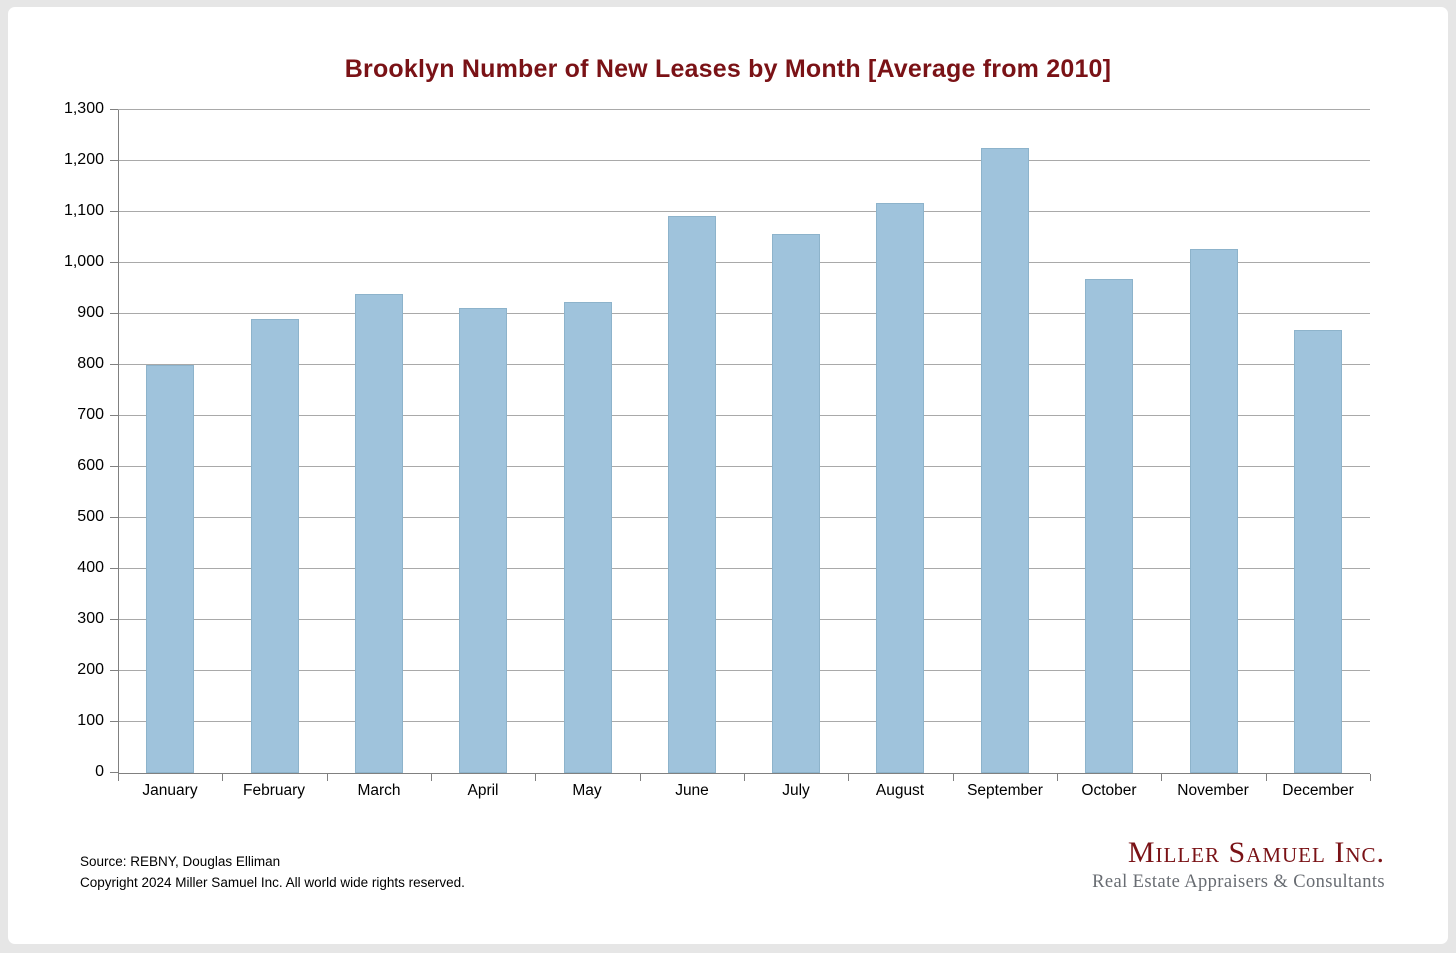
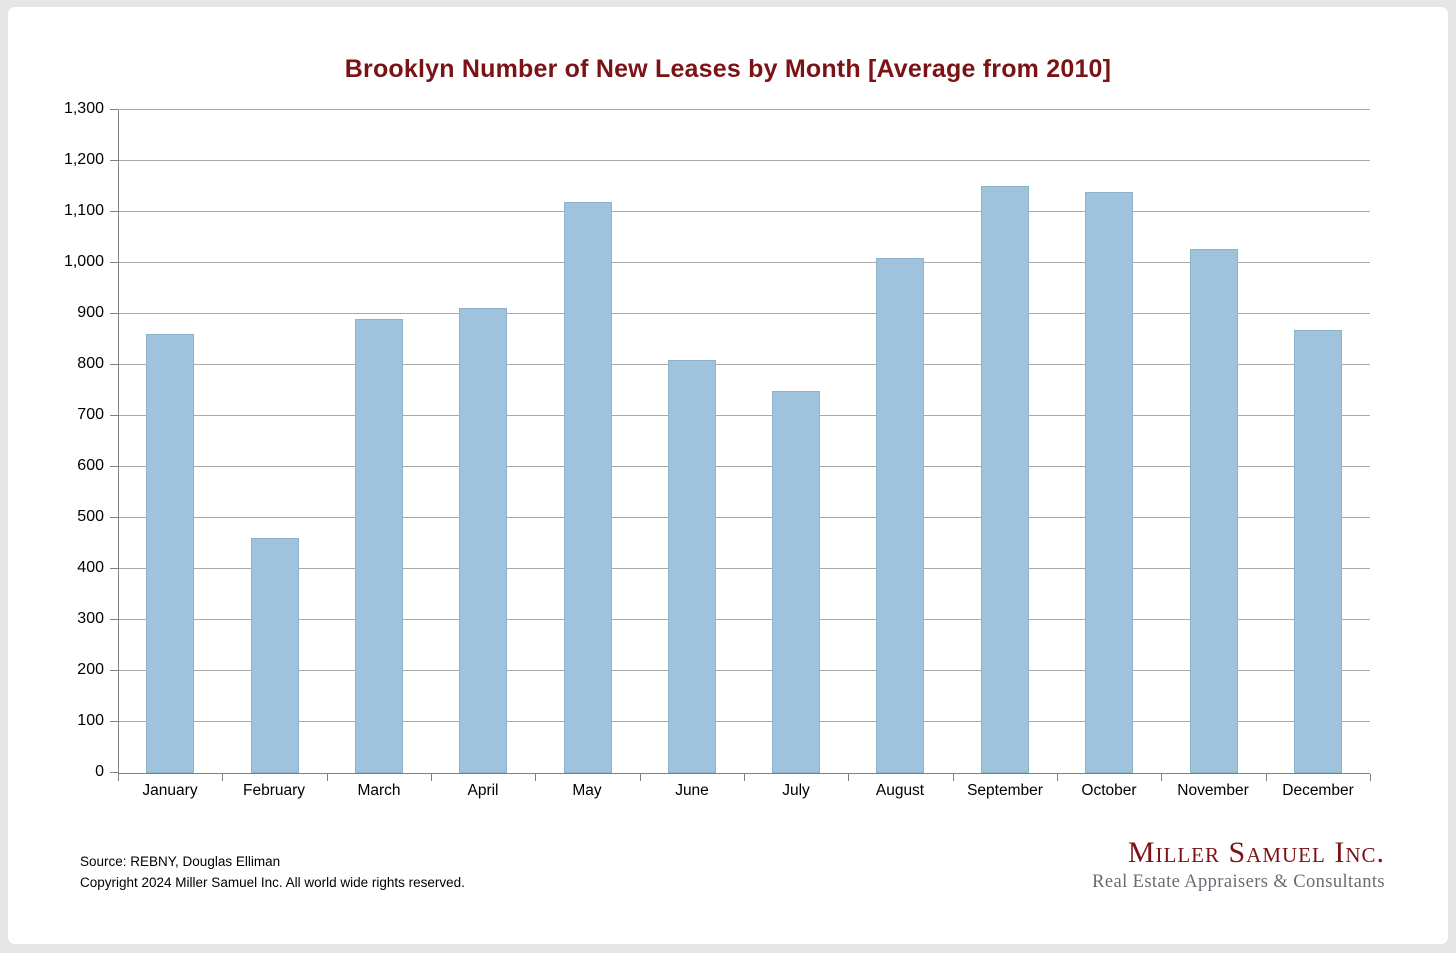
January: 800 -> 860
February: 890 -> 460
March: 940 -> 890
May: 920 -> 1120
June: 1090 -> 810
July: 1060 -> 750
August: 1120 -> 1010
September: 1220 -> 1150
October: 970 -> 1140
